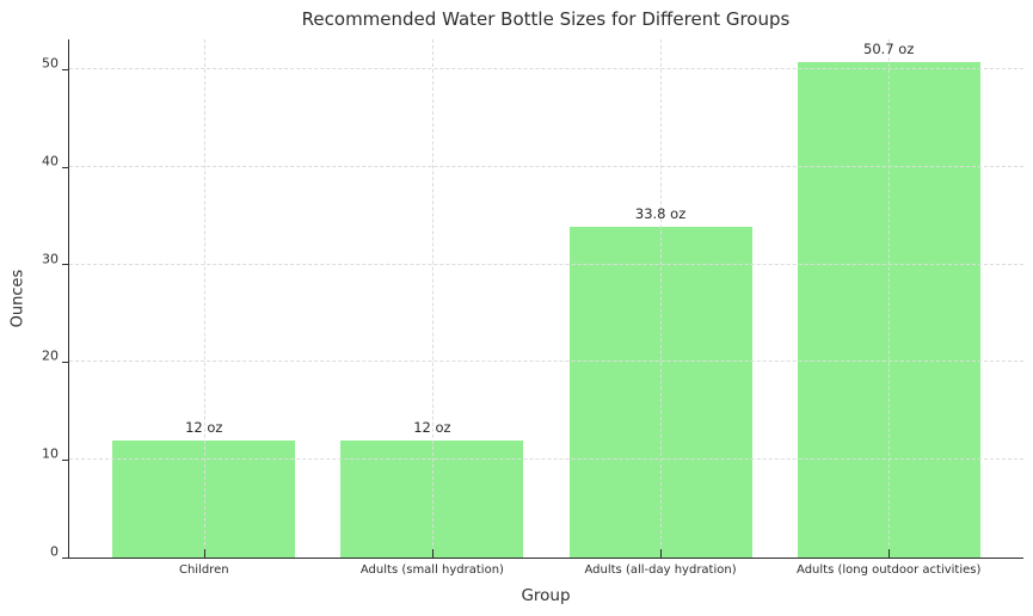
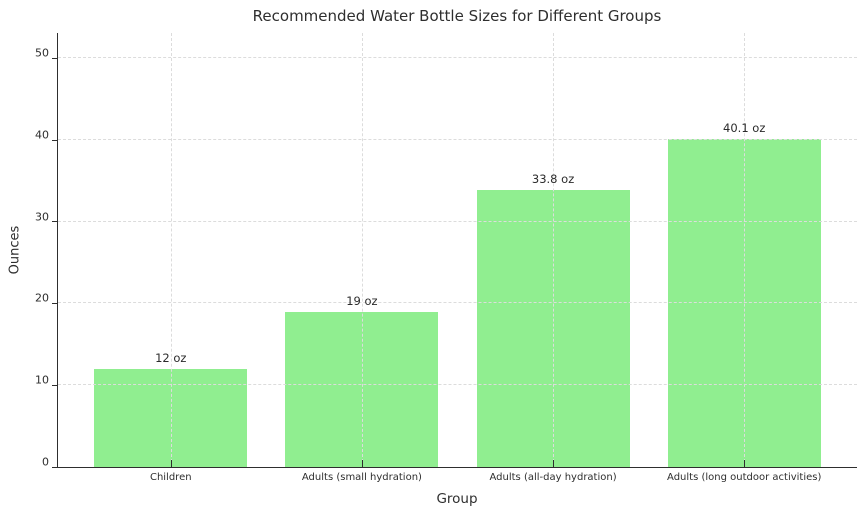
Adults (small hydration): 12 -> 19
Adults (long outdoor activities): 50.7 -> 40.1
